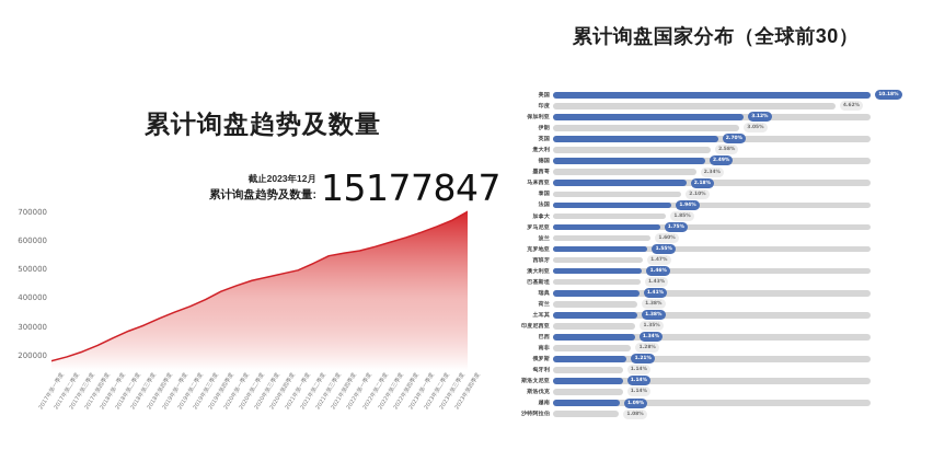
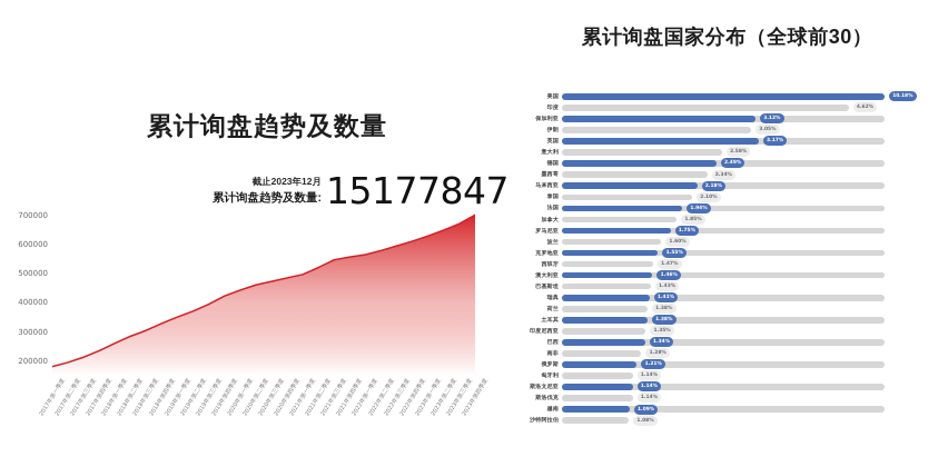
累计询盘国家分布（全球前30）/英国: 2.70% -> 3.17%
